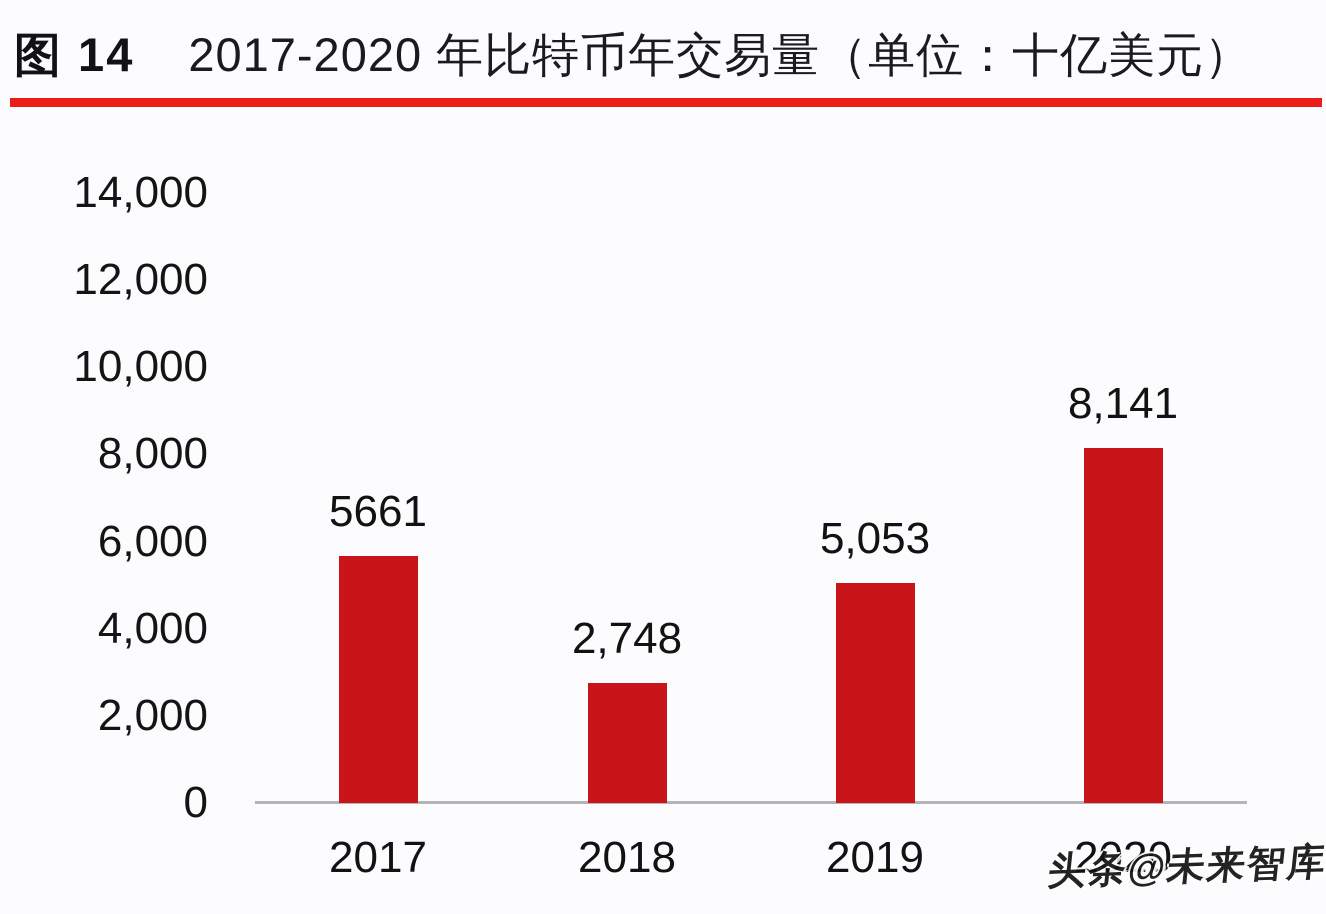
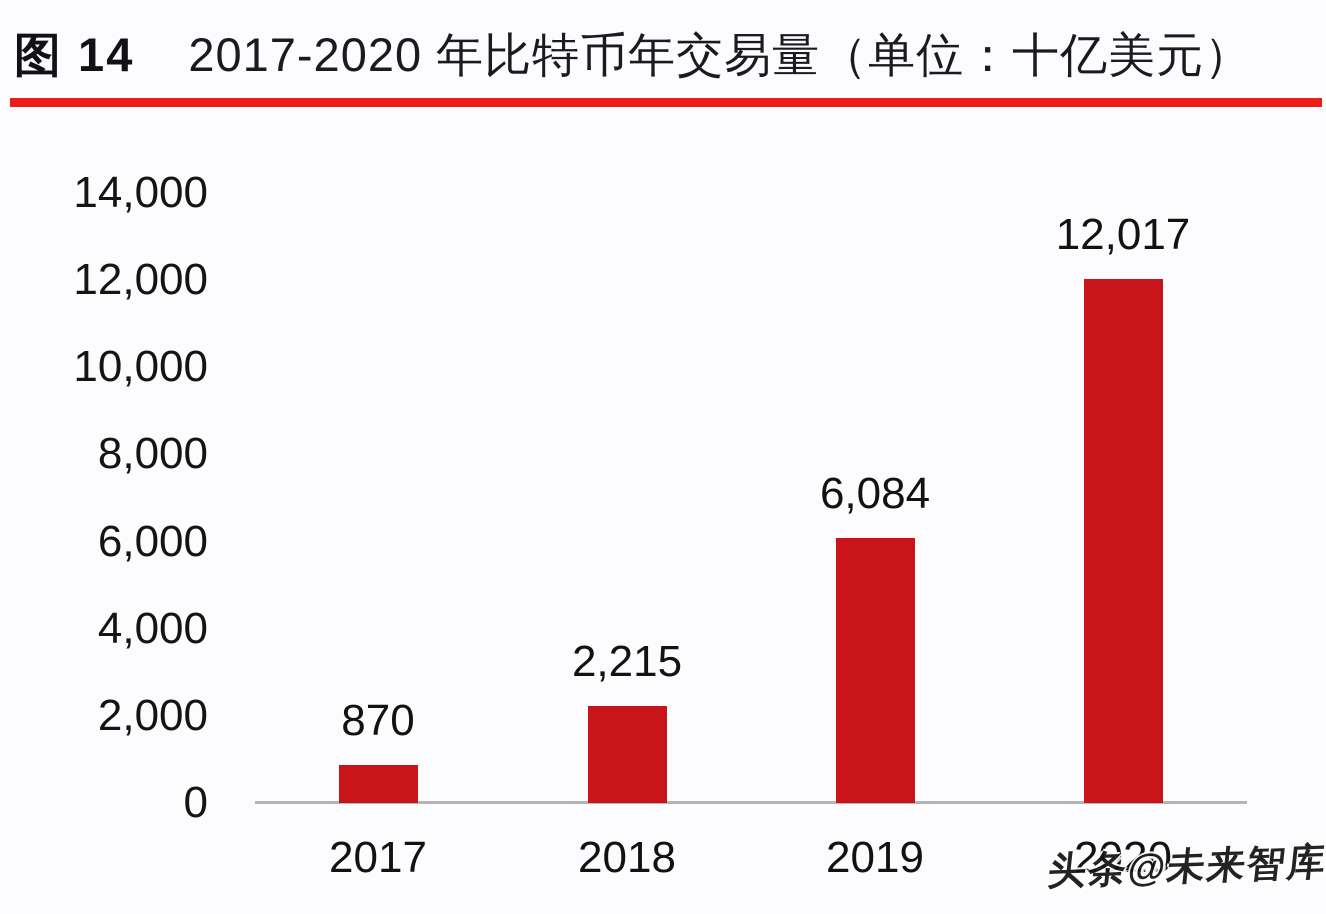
2017: 5661 -> 870
2018: 2,748 -> 2,215
2019: 5,053 -> 6,084
2020: 8,141 -> 12,017
